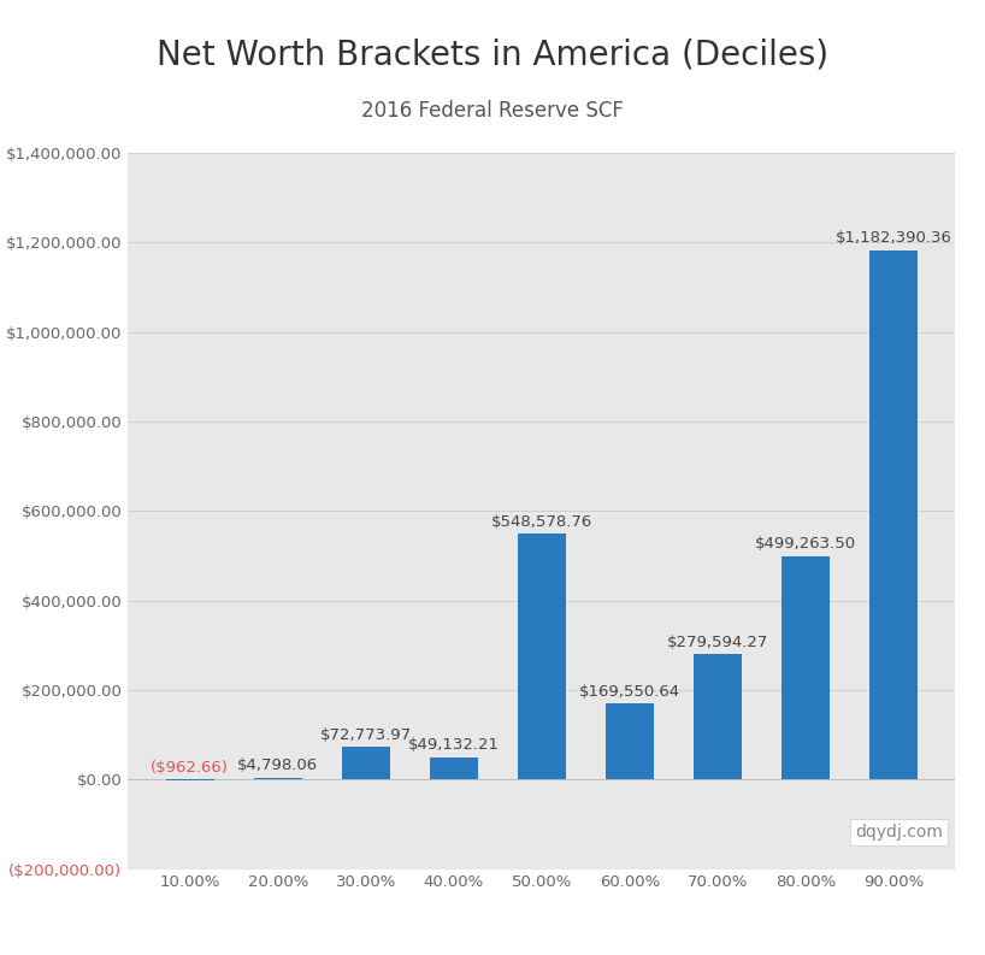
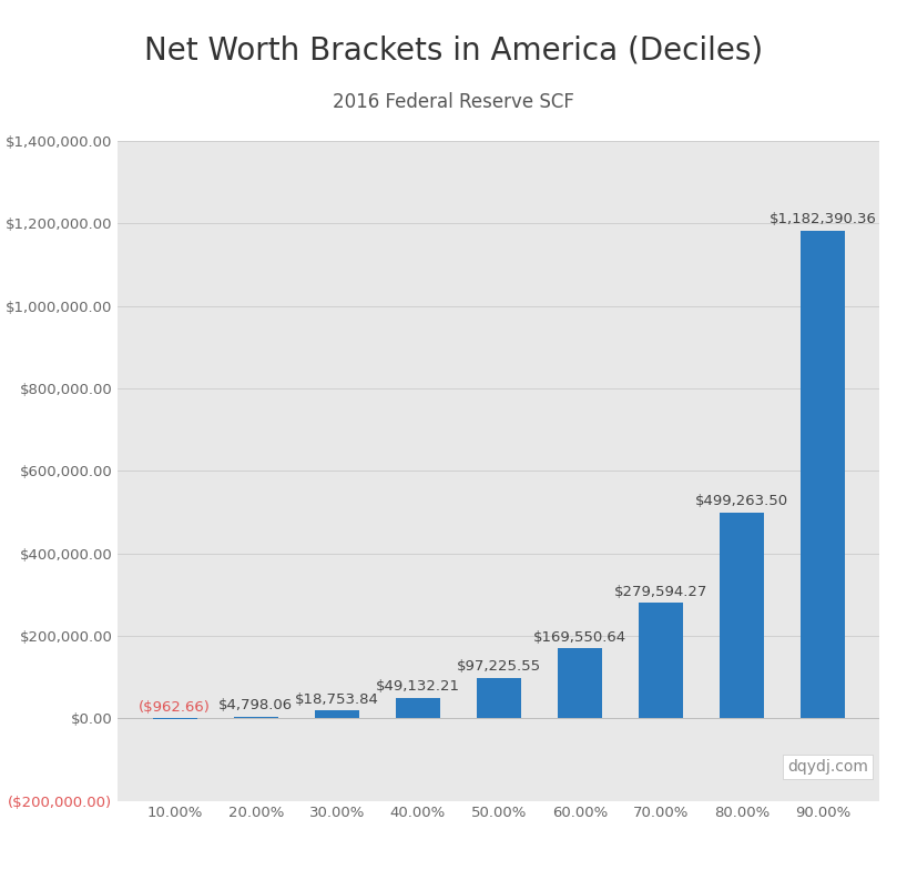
30.00%: $72,773.97 -> $18,753.84
50.00%: $548,578.76 -> $97,225.55
